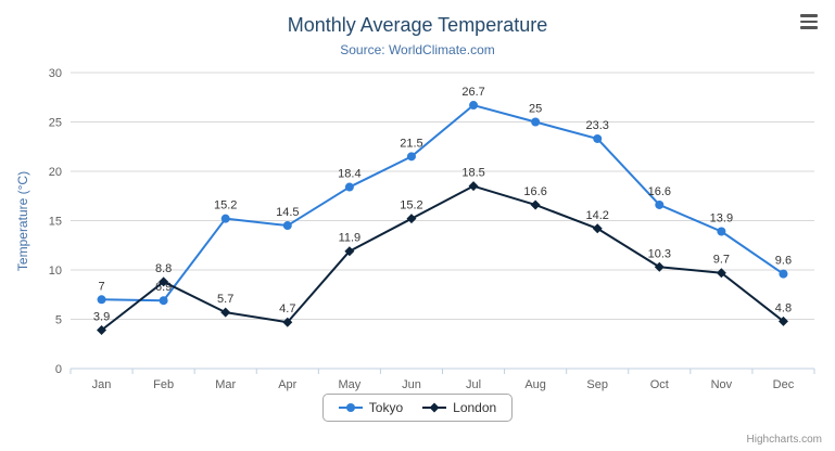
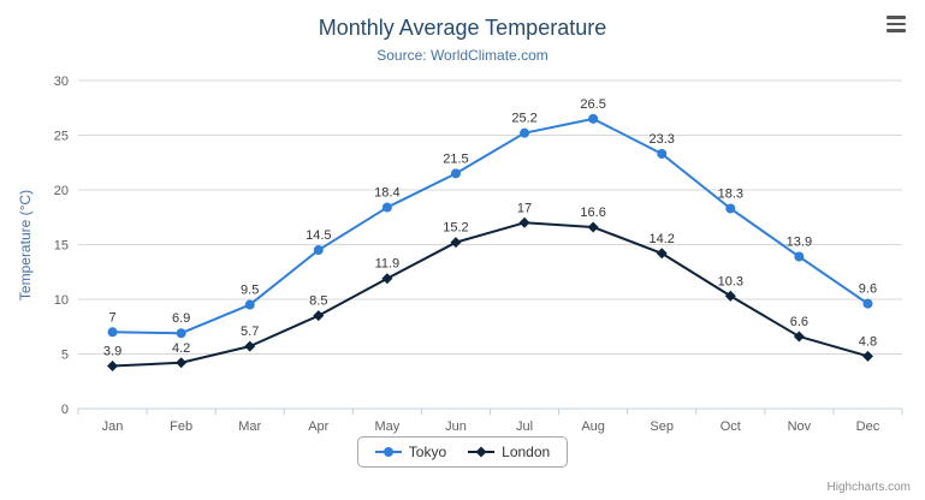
London/Feb: 8.8 -> 4.2
Tokyo/Mar: 15.2 -> 9.5
London/Apr: 4.7 -> 8.5
Tokyo/Jul: 26.7 -> 25.2
London/Jul: 18.5 -> 17
Tokyo/Aug: 25 -> 26.5
Tokyo/Oct: 16.6 -> 18.3
London/Nov: 9.7 -> 6.6
